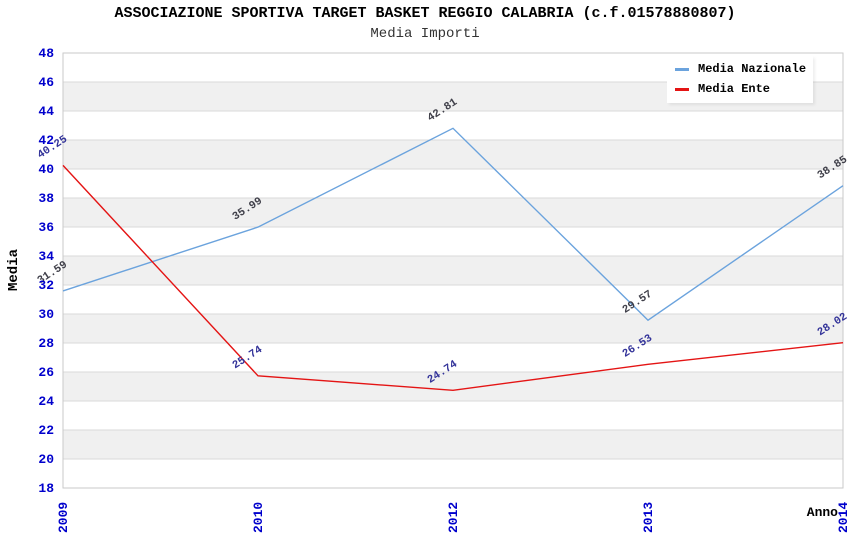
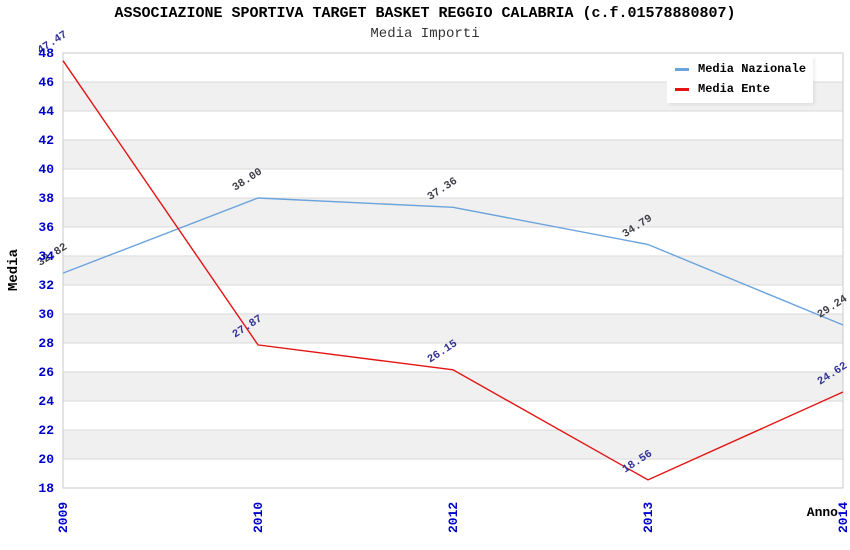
Media Nazionale/2009: 31.59 -> 32.82
Media Ente/2009: 40.25 -> 47.47
Media Nazionale/2010: 35.99 -> 38.00
Media Ente/2010: 25.74 -> 27.87
Media Nazionale/2012: 42.81 -> 37.36
Media Ente/2012: 24.74 -> 26.15
Media Nazionale/2013: 29.57 -> 34.79
Media Ente/2013: 26.53 -> 18.56
Media Nazionale/2014: 38.85 -> 29.24
Media Ente/2014: 28.02 -> 24.62
